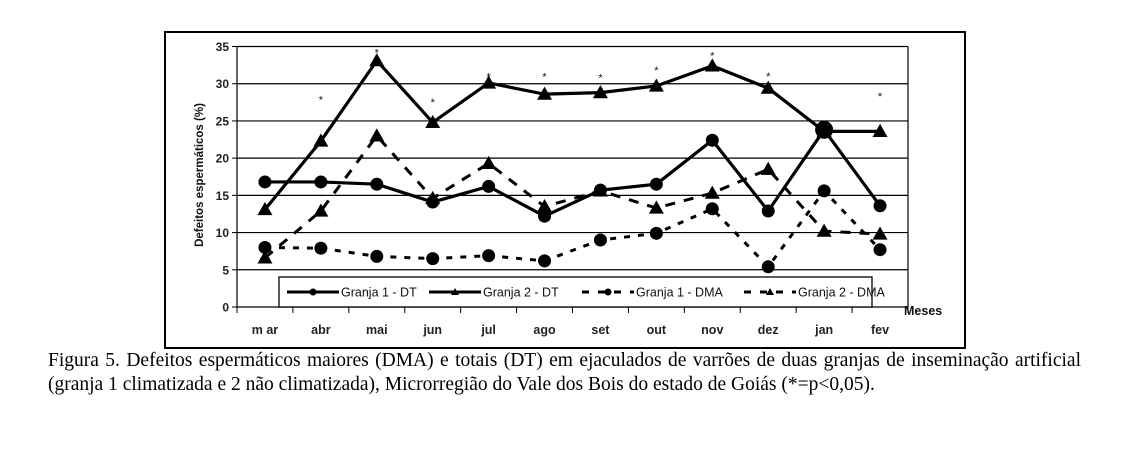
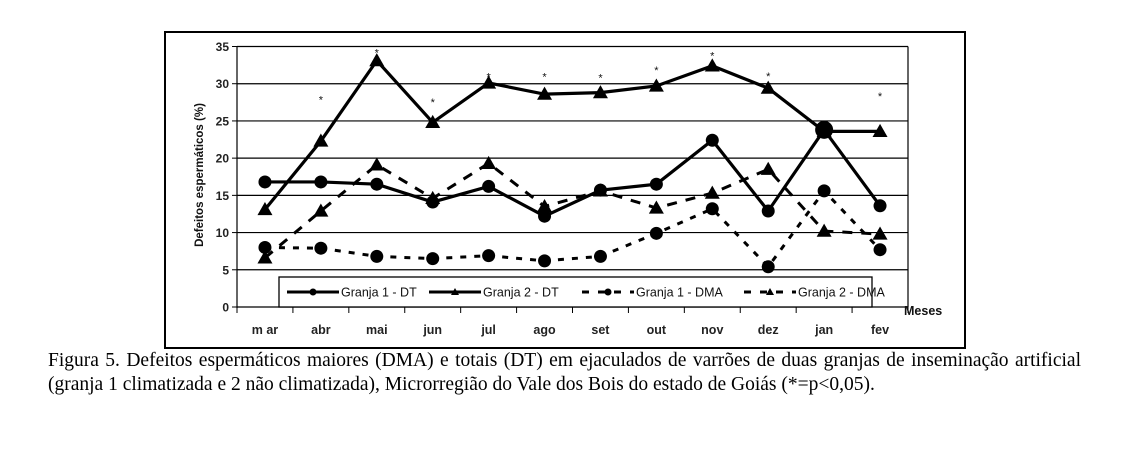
Granja 2 - DMA/mai: 23 -> 19
Granja 1 - DMA/set: 9 -> 7
